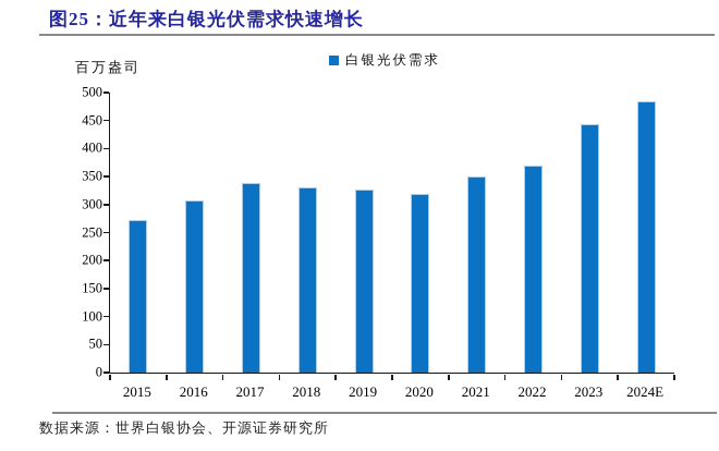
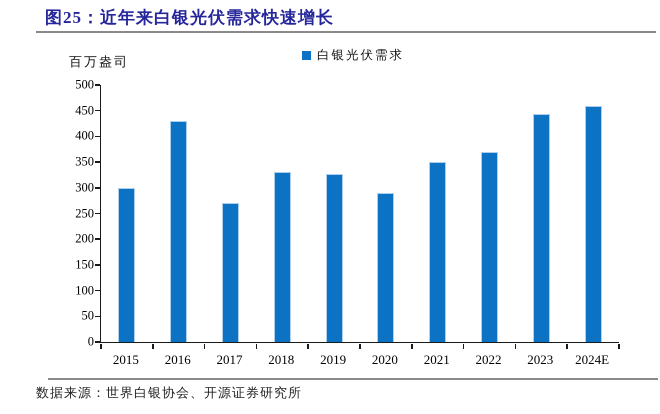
2015: 270 -> 300
2016: 310 -> 430
2017: 340 -> 270
2020: 320 -> 290
2024E: 480 -> 460
